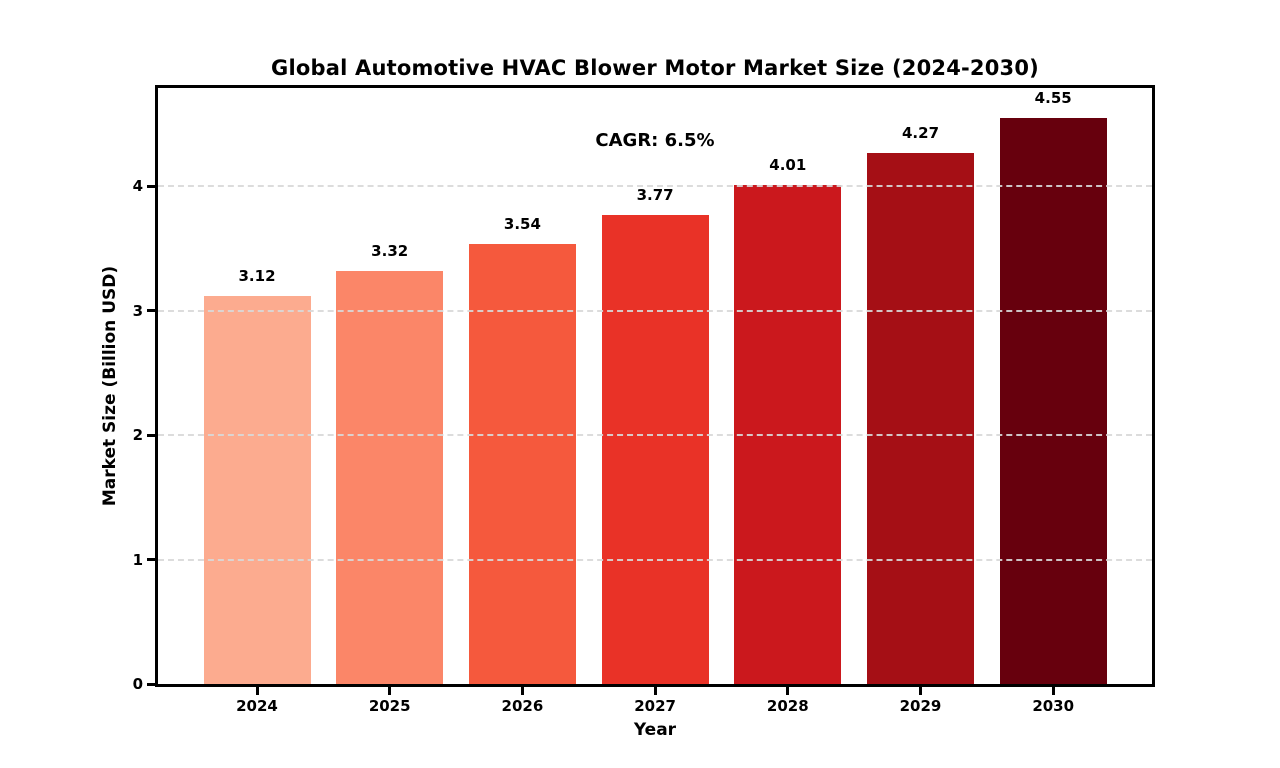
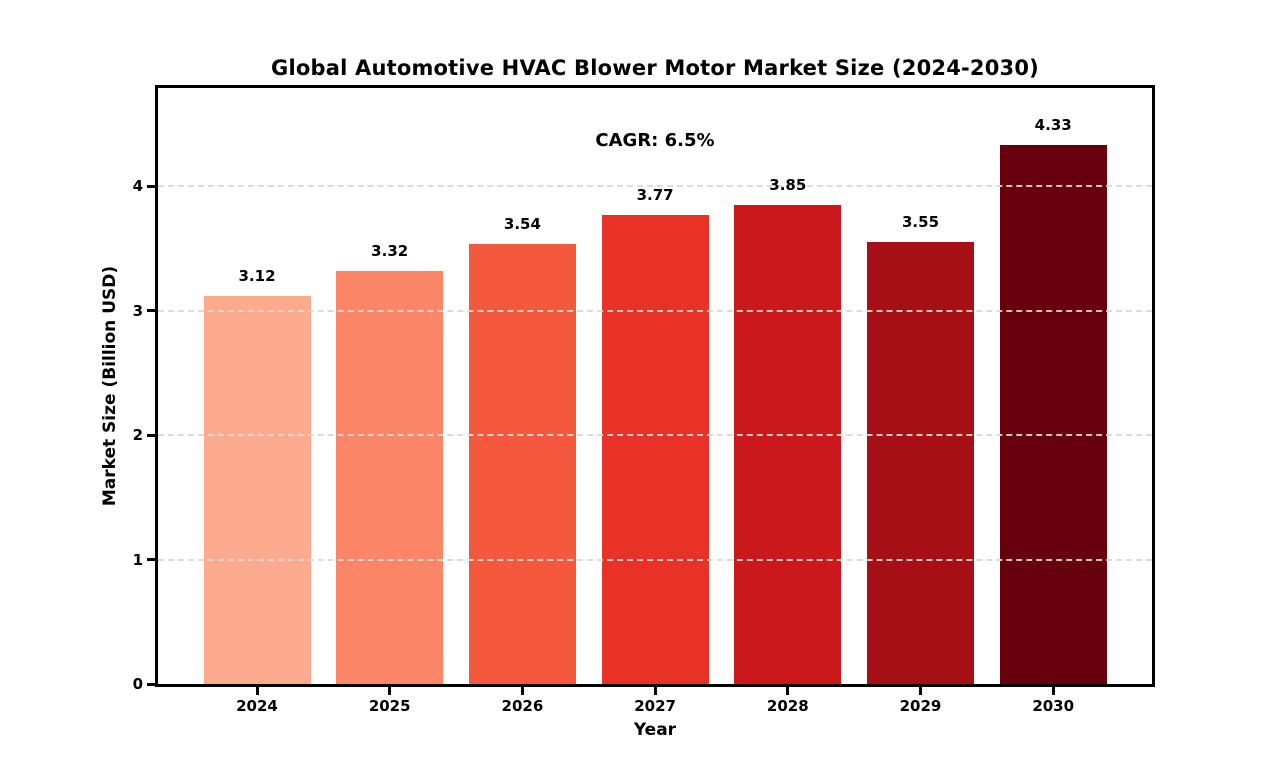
2028: 4.01 -> 3.85
2029: 4.27 -> 3.55
2030: 4.55 -> 4.33
